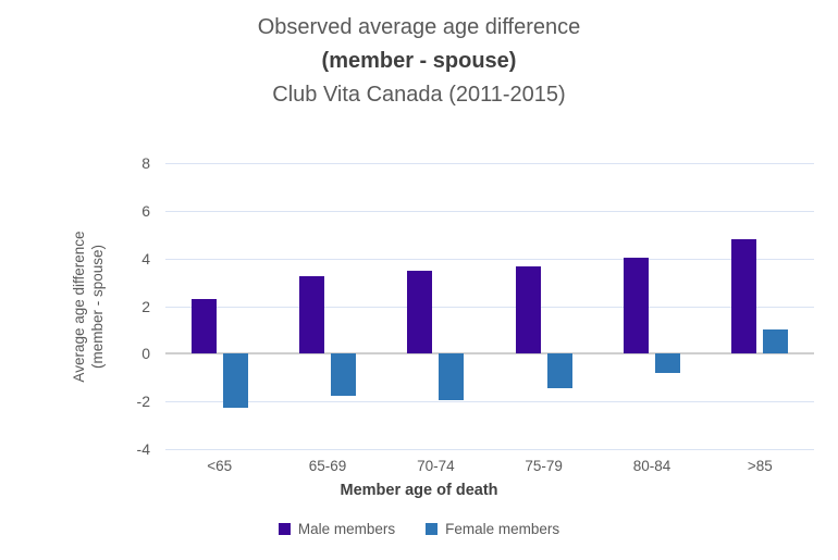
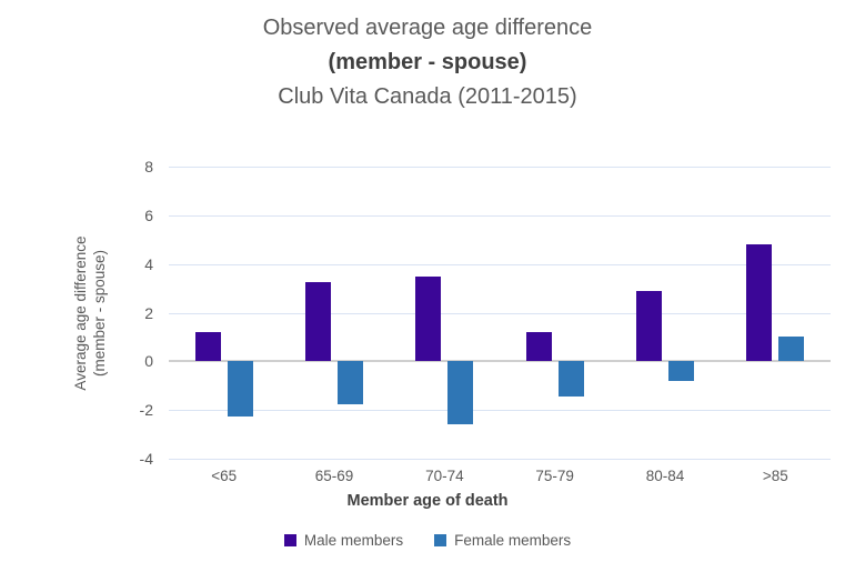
Male members/<65: 2.3 -> 1.2
Female members/70-74: -1.9 -> -2.6
Male members/75-79: 3.6 -> 1.2
Male members/80-84: 4.0 -> 2.9
